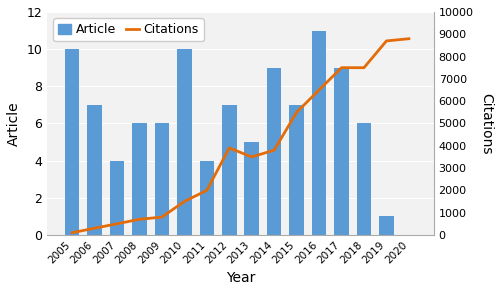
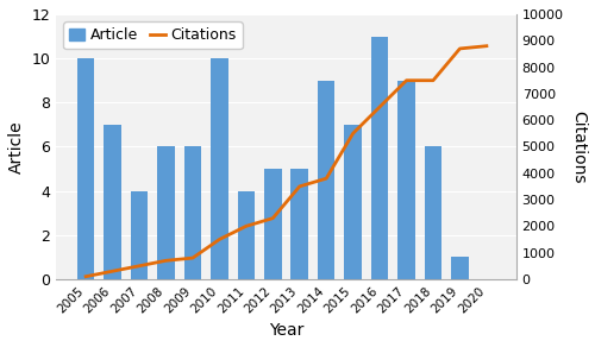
Article/2012: 7 -> 5
Citations/2012: 3900 -> 2300
